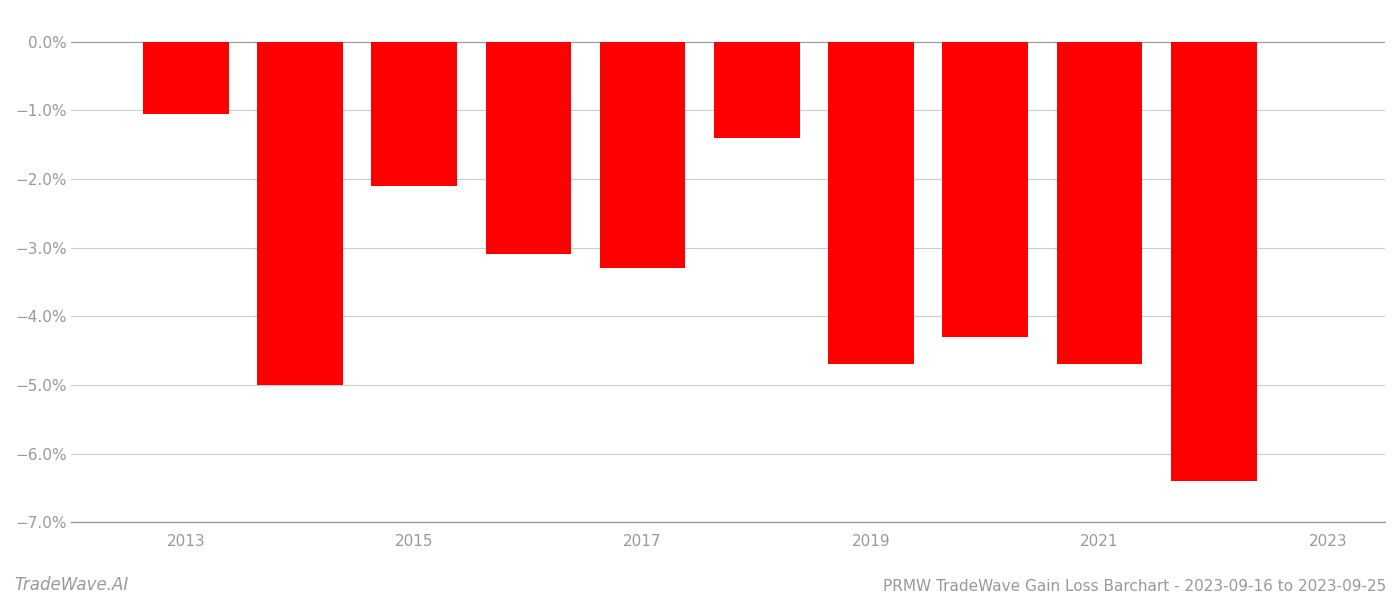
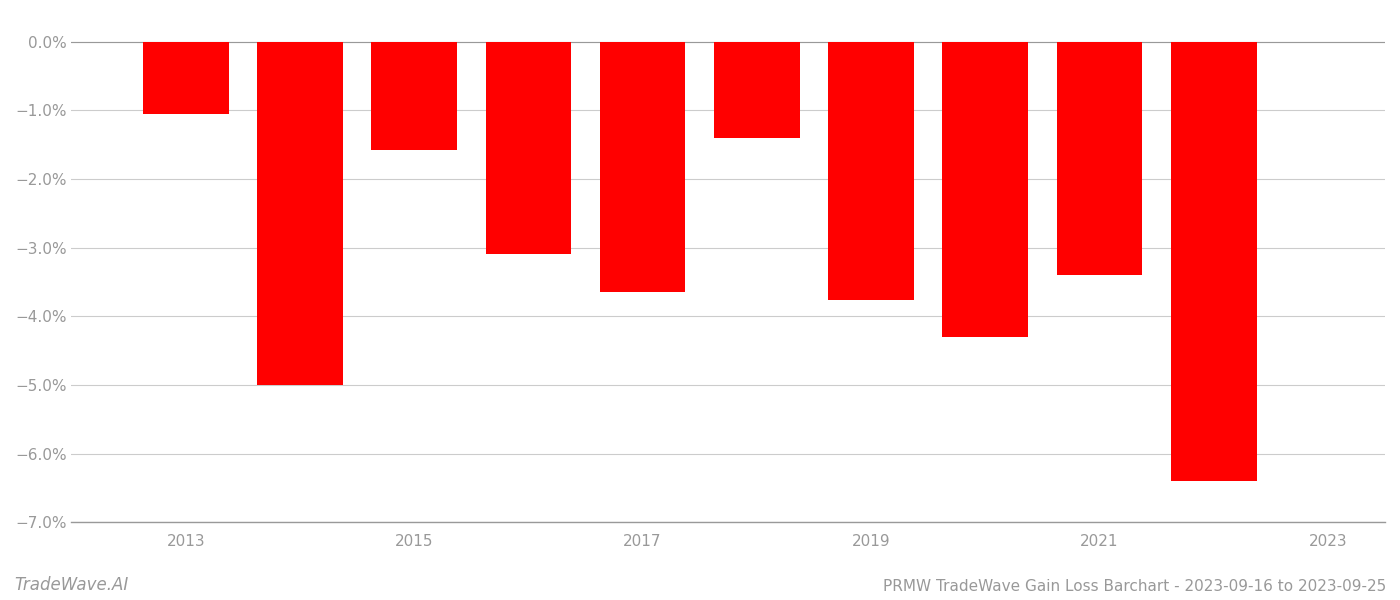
2015: -2.10% -> -1.58%
2017: -3.30% -> -3.64%
2019: -4.70% -> -3.76%
2021: -4.70% -> -3.40%
